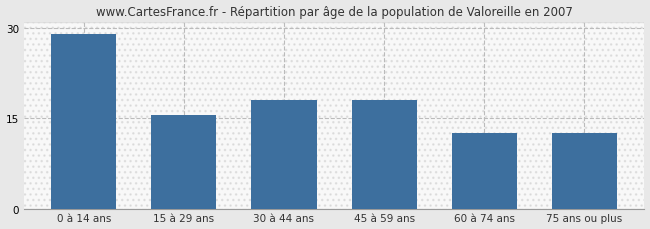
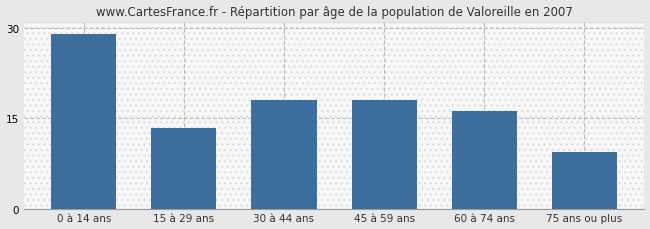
15 à 29 ans: 15.5 -> 13.4
60 à 74 ans: 12.5 -> 16.2
75 ans ou plus: 12.5 -> 9.4
